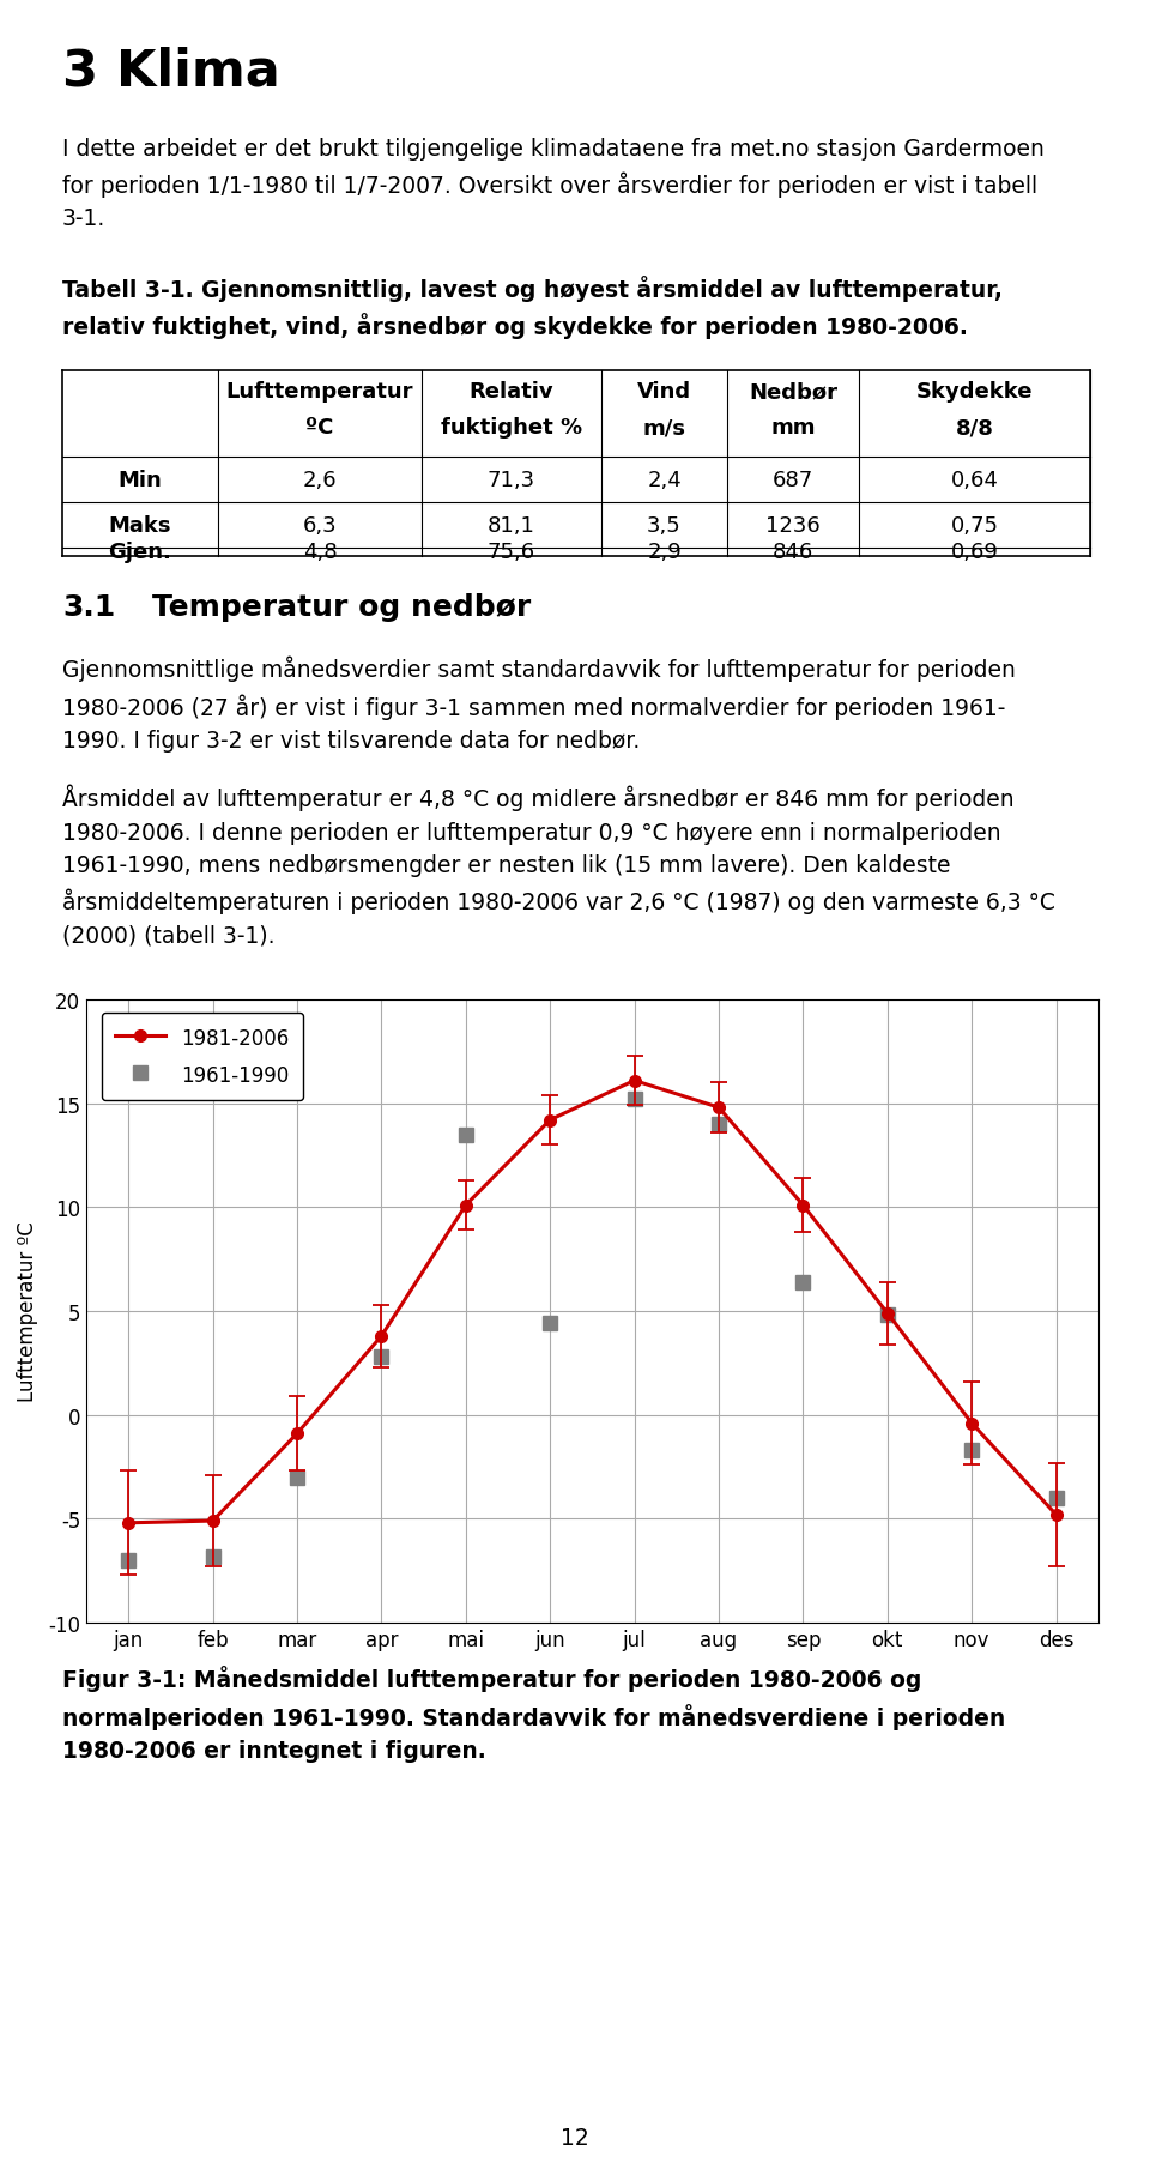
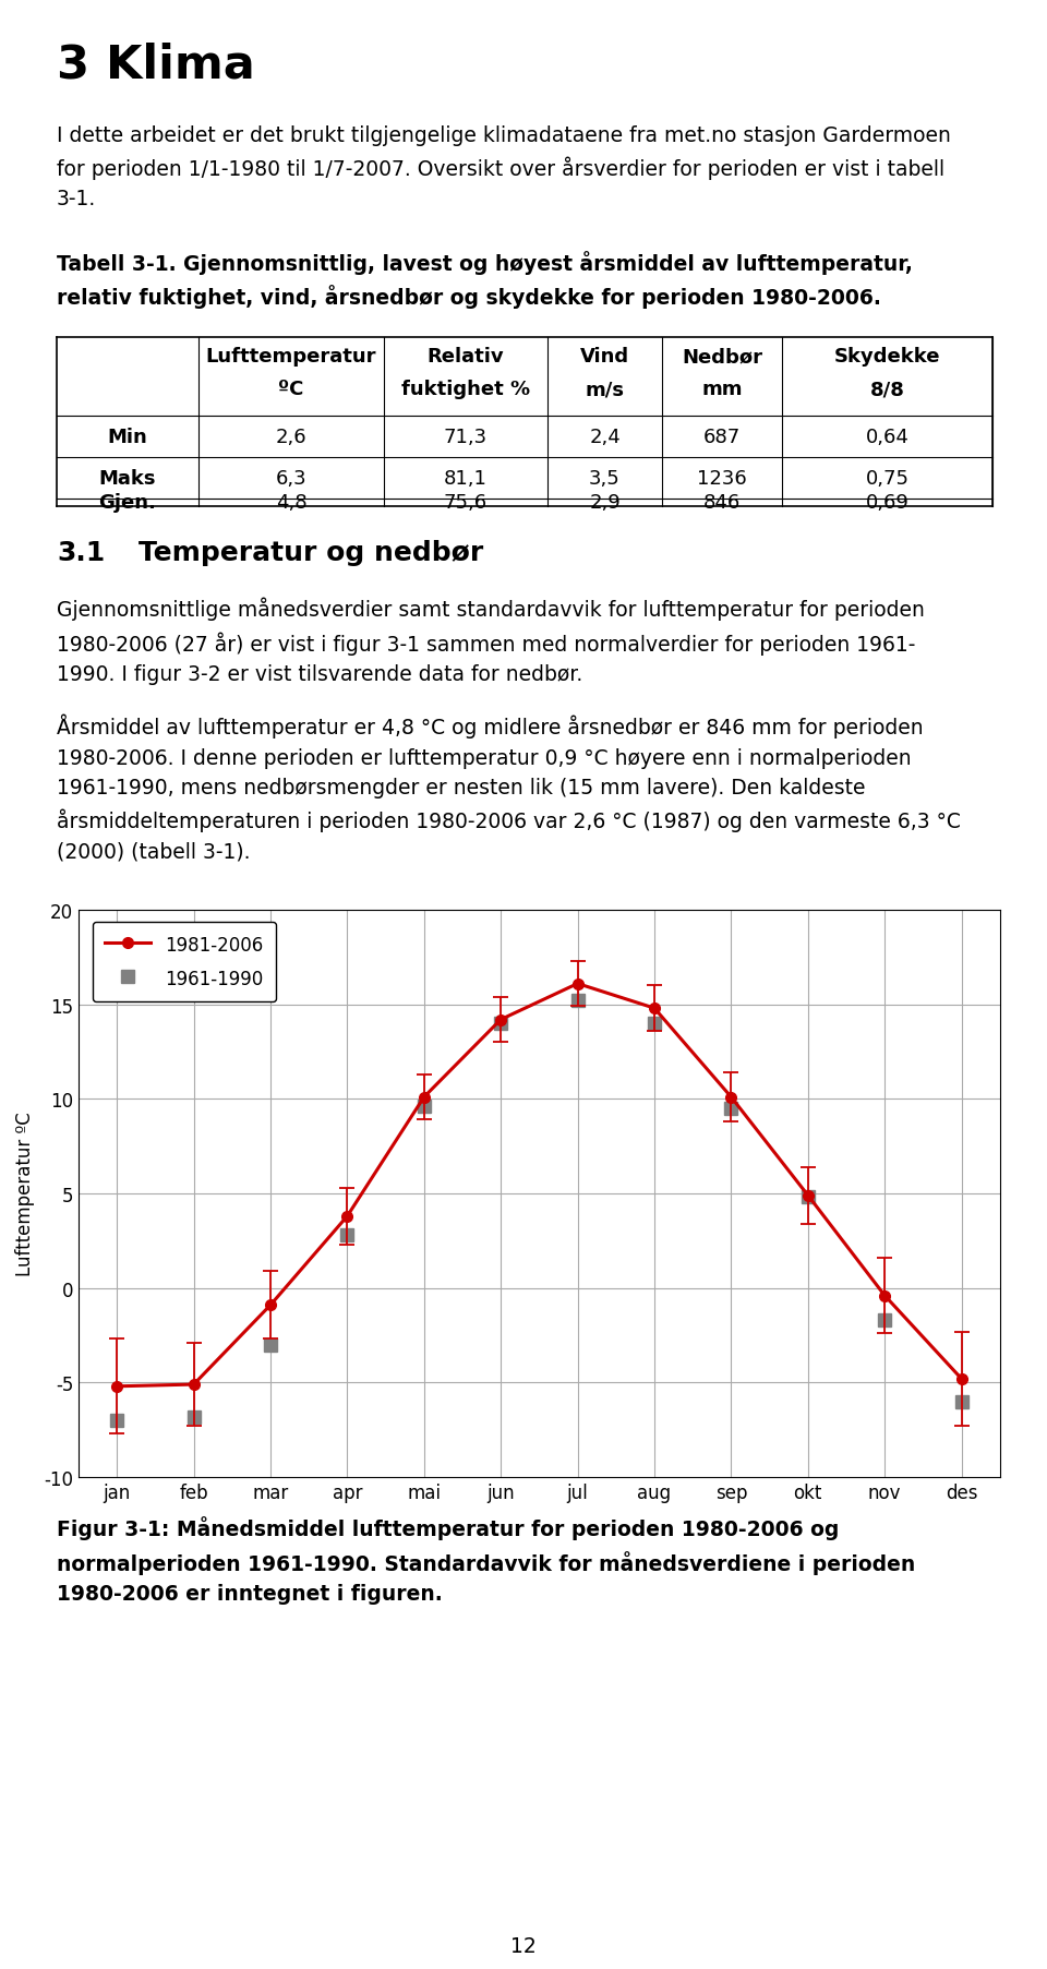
1961-1990/mai: 13.5 -> 9.6
1961-1990/jun: 4.4 -> 14.0
1961-1990/sep: 6.4 -> 9.5
1961-1990/des: -4.0 -> -6.0
